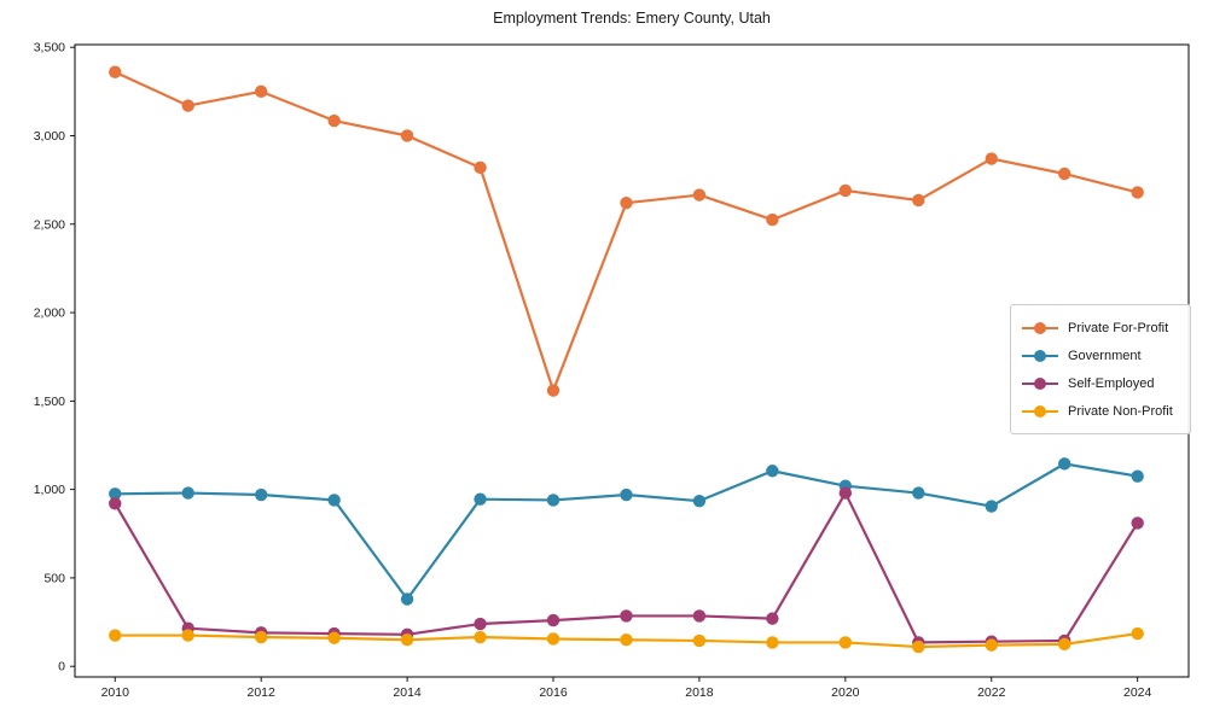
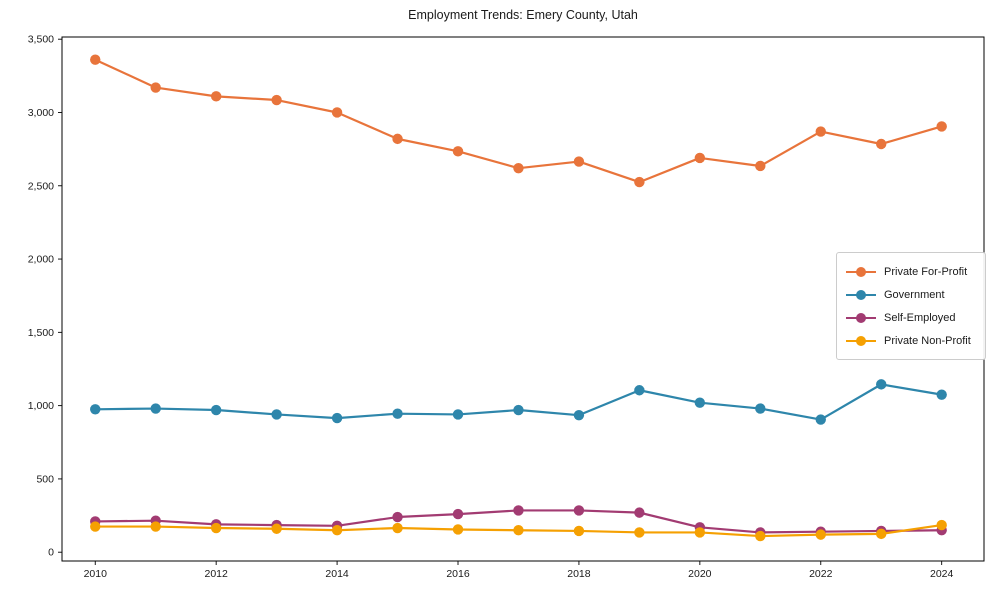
Self-Employed/2010: 920 -> 210
Private For-Profit/2012: 3250 -> 3110
Government/2014: 380 -> 920
Private For-Profit/2016: 1560 -> 2740
Self-Employed/2020: 980 -> 170
Private For-Profit/2024: 2680 -> 2900
Self-Employed/2024: 810 -> 150
